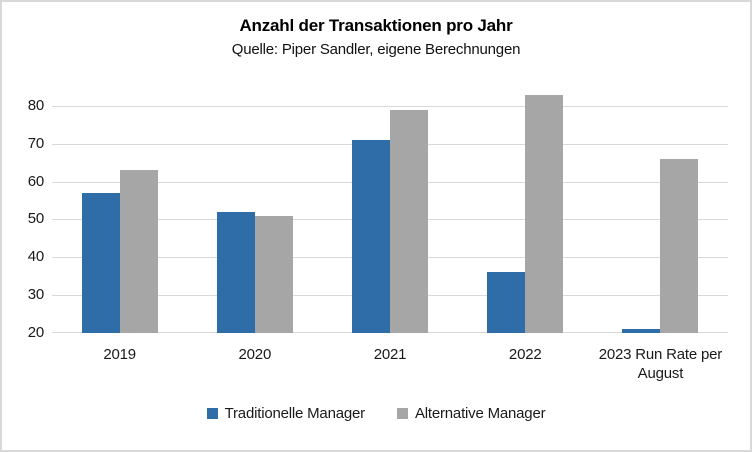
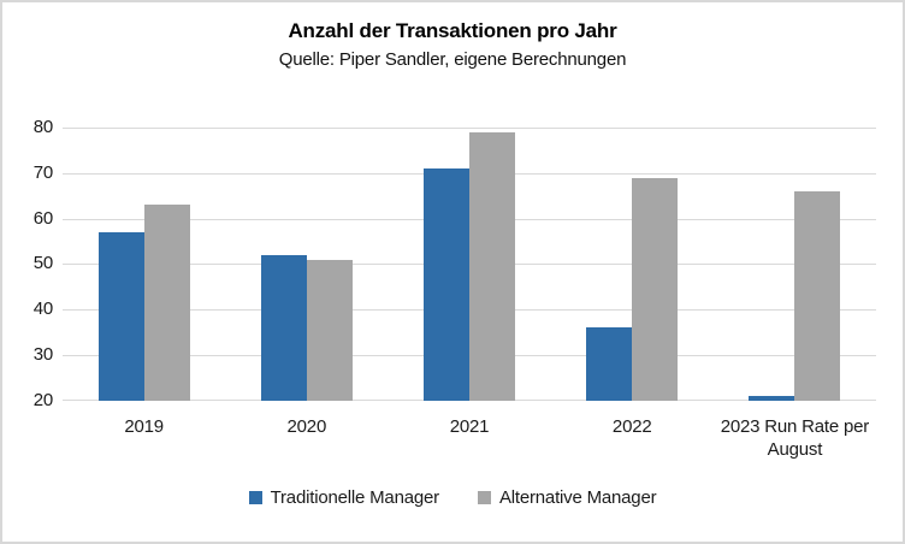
Alternative Manager/2022: 83 -> 69
